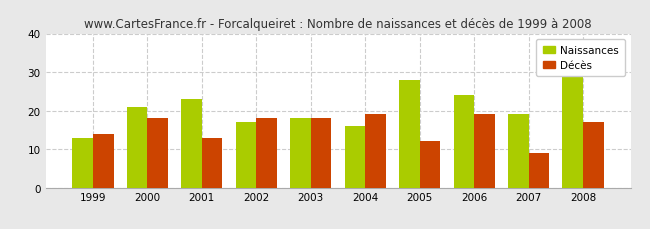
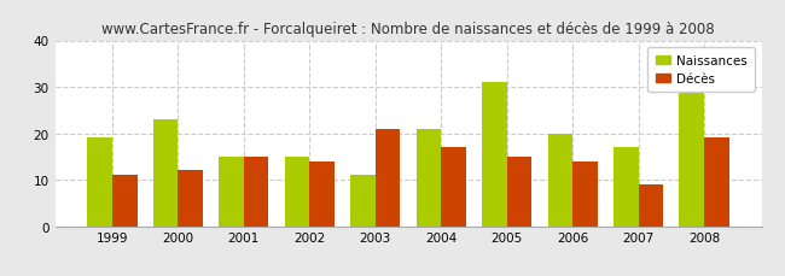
Naissances/1999: 13 -> 19
Décès/1999: 14 -> 11
Naissances/2000: 21 -> 23
Décès/2000: 18 -> 12
Naissances/2001: 23 -> 15
Décès/2001: 13 -> 15
Naissances/2002: 17 -> 15
Décès/2002: 18 -> 14
Naissances/2003: 18 -> 11
Décès/2003: 18 -> 21
Naissances/2004: 16 -> 21
Décès/2004: 19 -> 17
Naissances/2005: 28 -> 31
Décès/2005: 12 -> 15
Naissances/2006: 24 -> 20
Décès/2006: 19 -> 14
Naissances/2007: 19 -> 17
Décès/2008: 17 -> 19
